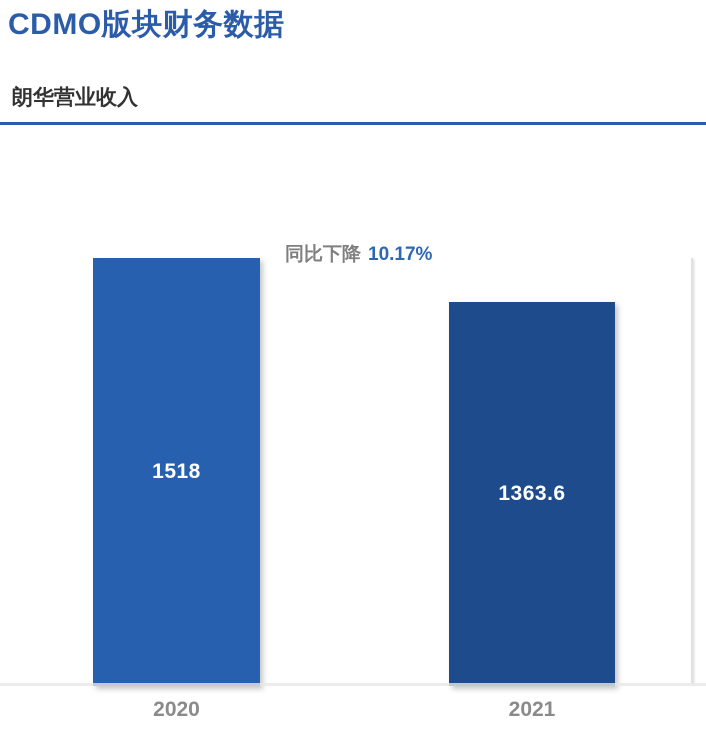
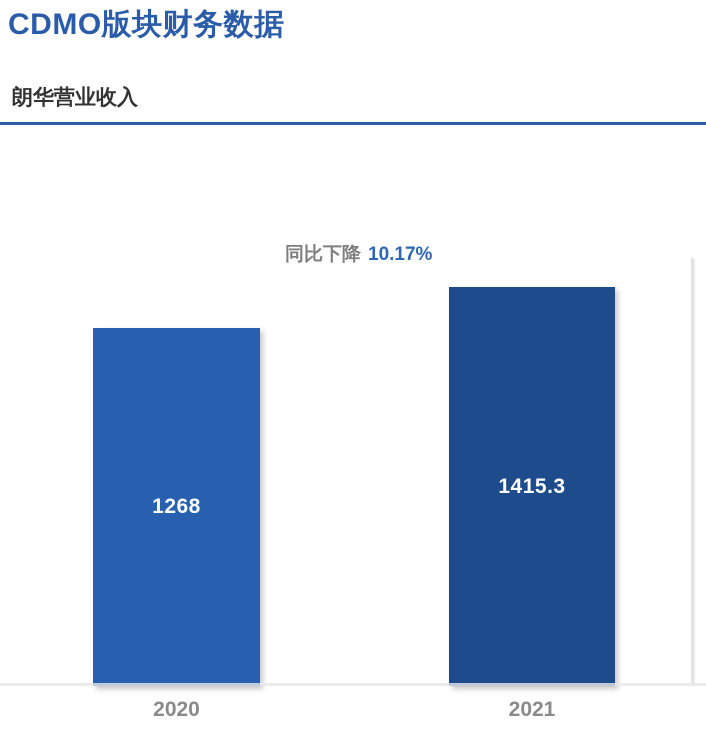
2020: 1518 -> 1268
2021: 1363.6 -> 1415.3
